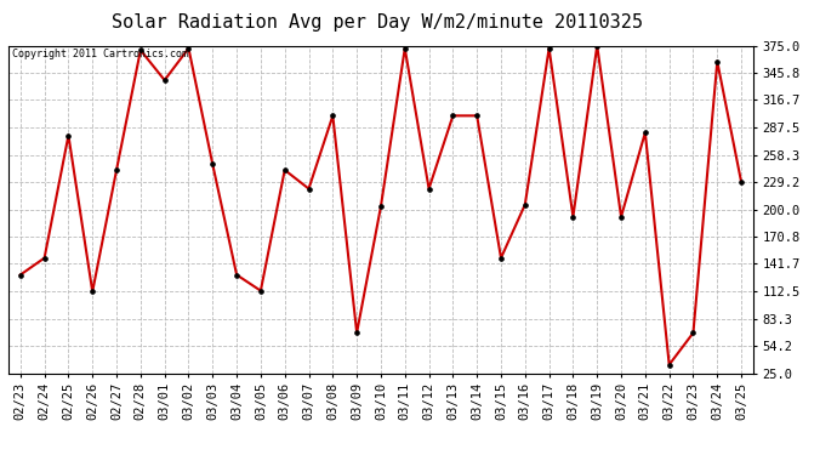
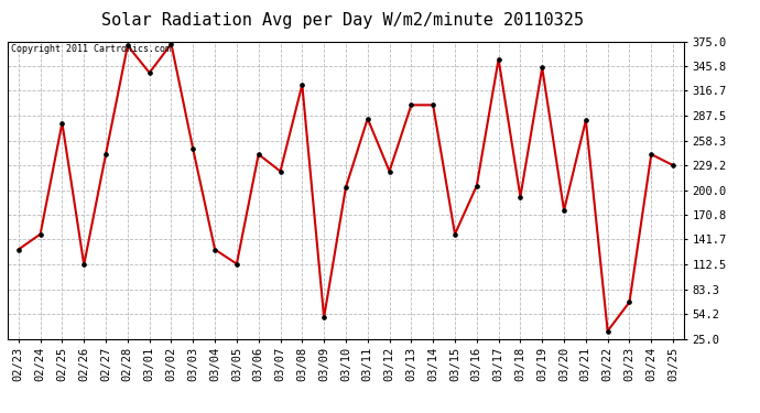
03/08: 300 -> 324
03/09: 68 -> 50
03/11: 372 -> 284
03/17: 372 -> 354
03/19: 375 -> 344
03/20: 192 -> 176
03/24: 358 -> 242
